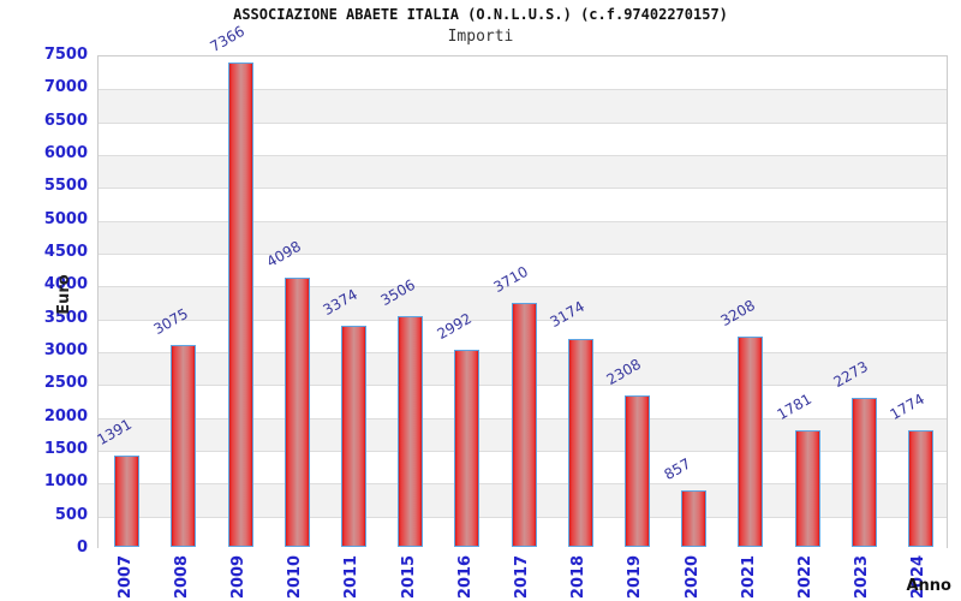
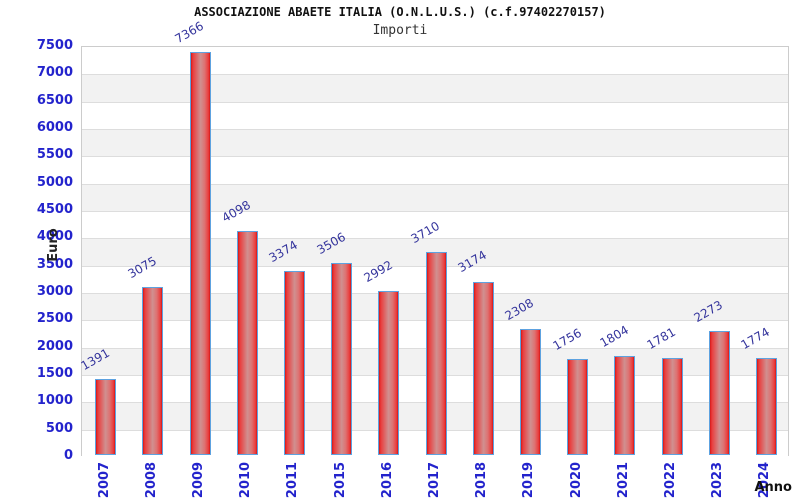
2020: 857 -> 1756
2021: 3208 -> 1804
